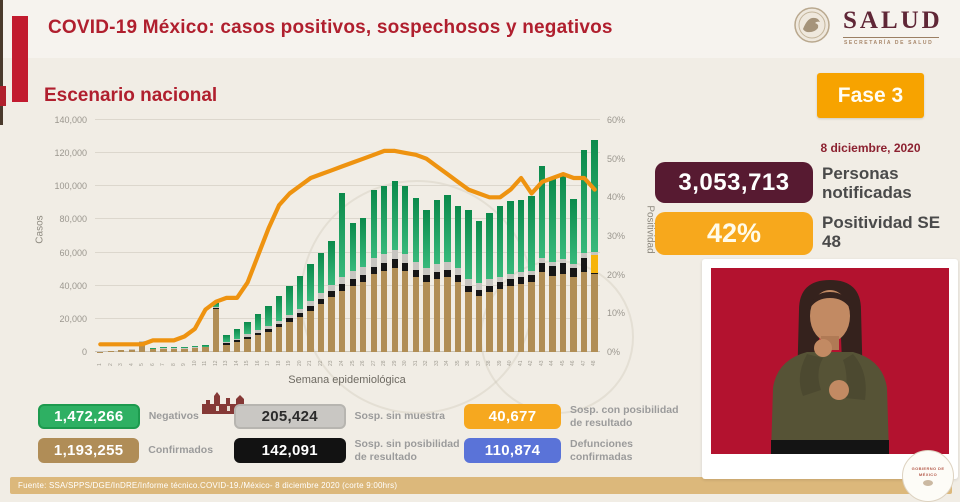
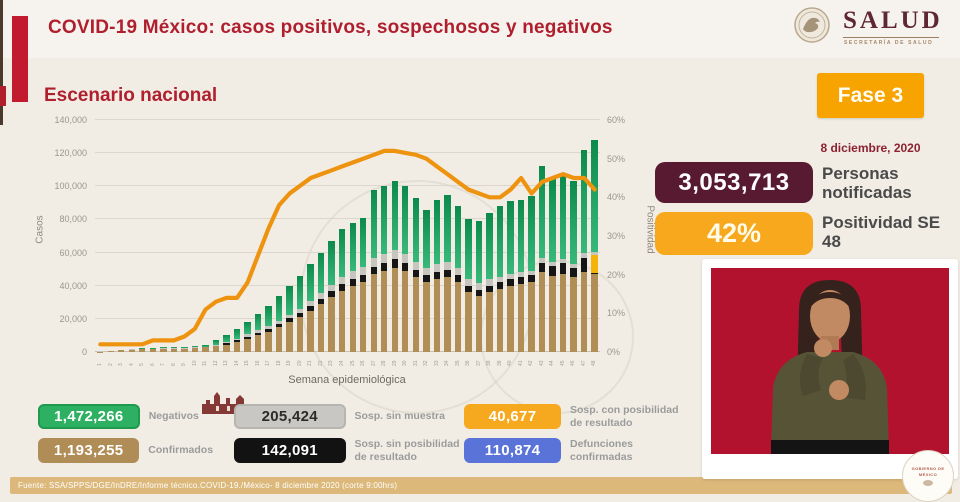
Confirmados/5: 6000 -> 2000
Confirmados/12: 26000 -> 4000
Negativos/24: 51000 -> 29000
Negativos/36: 42000 -> 36000
Negativos/46: 39000 -> 50000
